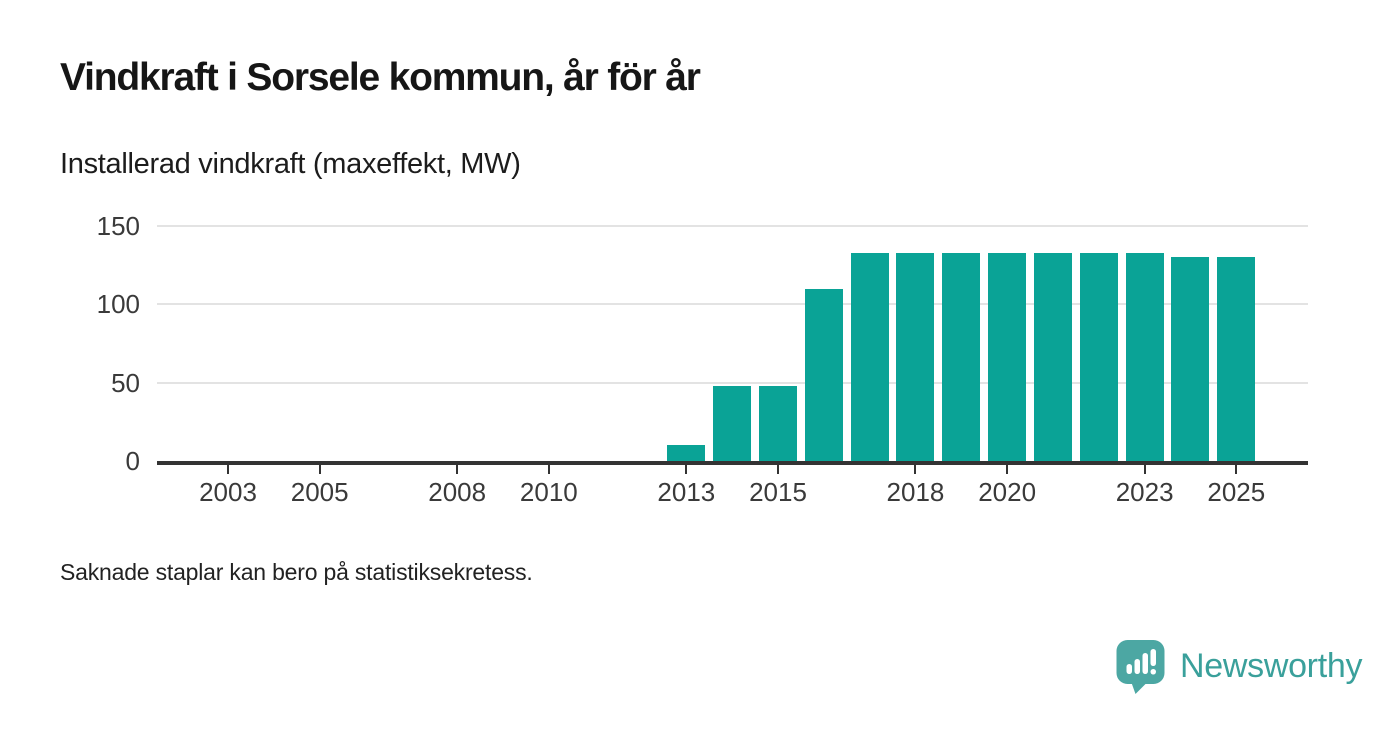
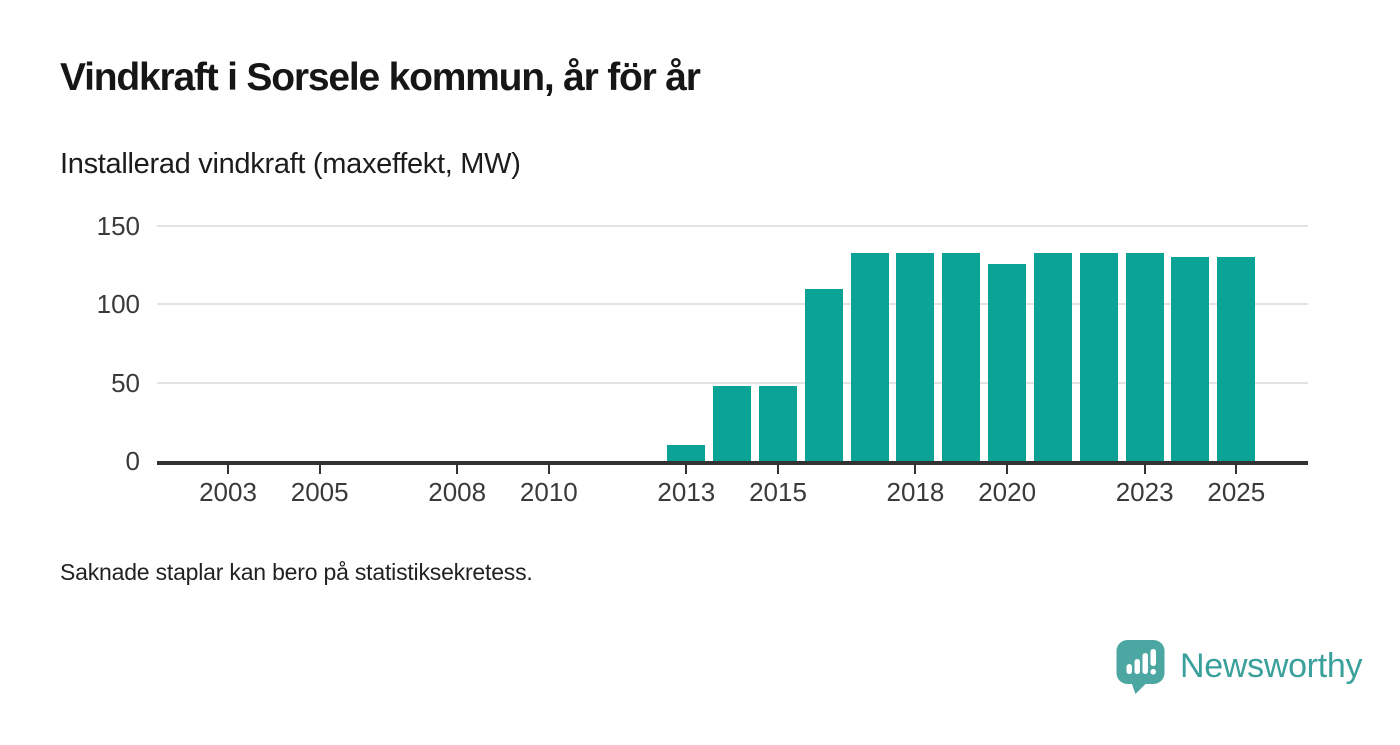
2020: 133 -> 126
